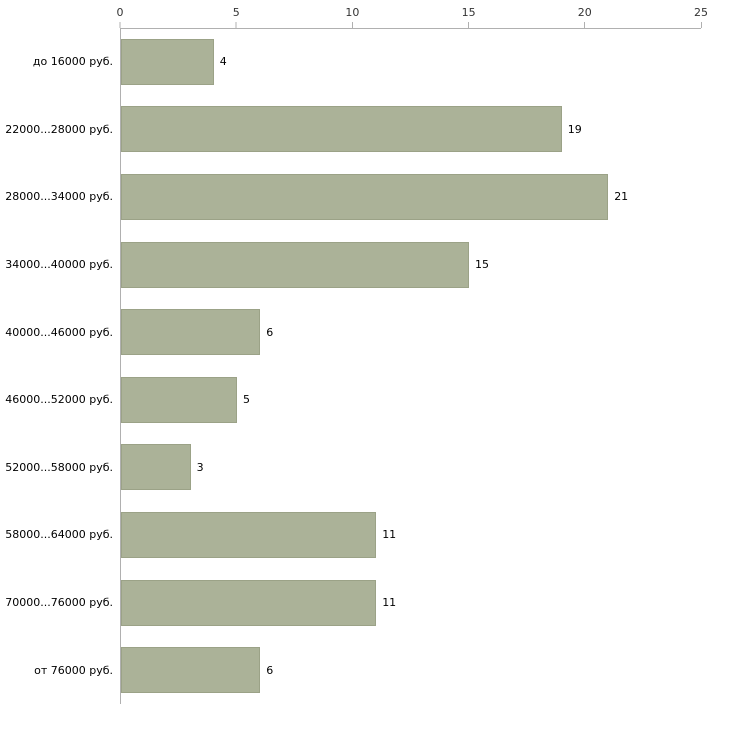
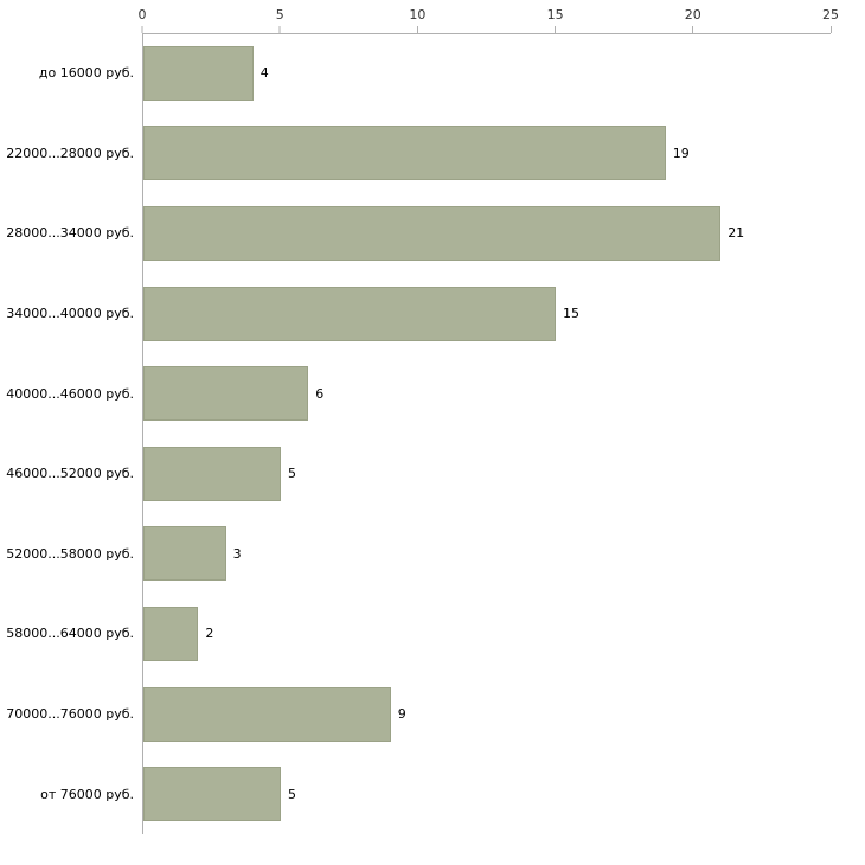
58000...64000 руб.: 11 -> 2
70000...76000 руб.: 11 -> 9
от 76000 руб.: 6 -> 5
